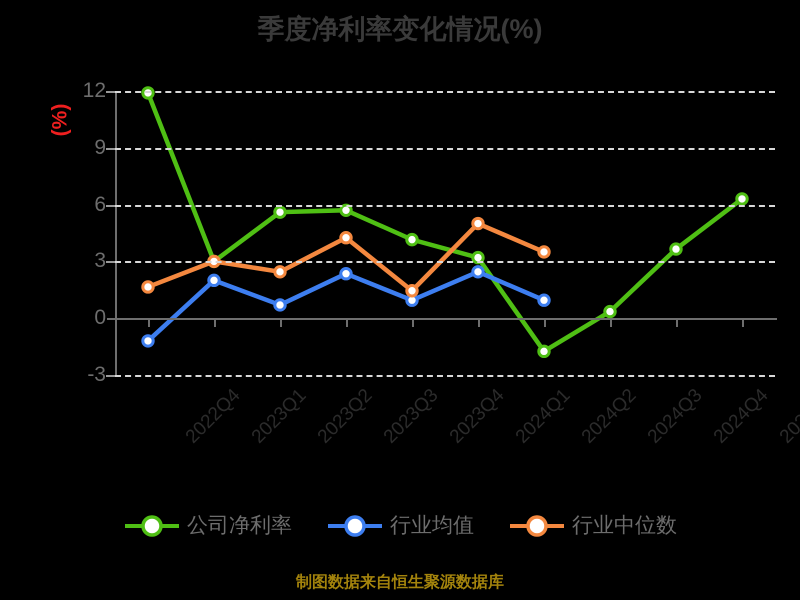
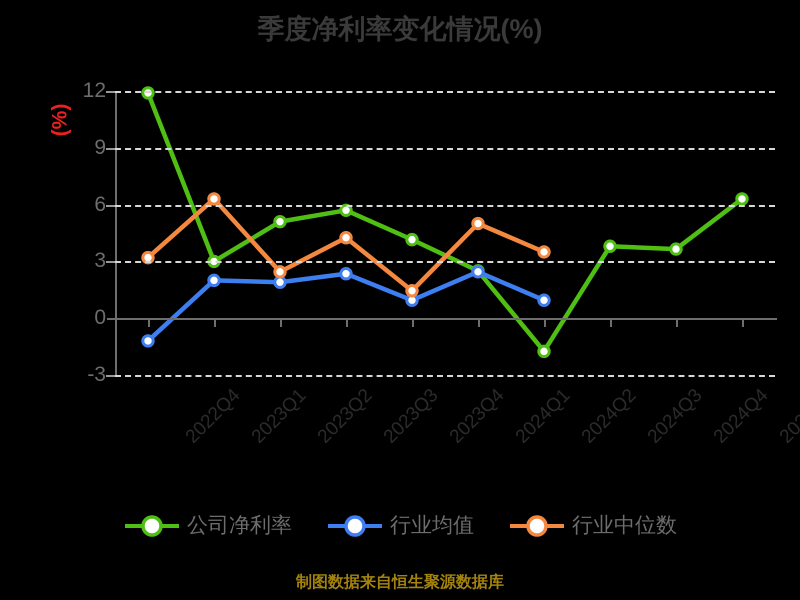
行业中位数/2022Q4: 1.6 -> 3.2
行业中位数/2023Q1: 3.0 -> 6.3
公司净利率/2023Q2: 5.6 -> 5.1
行业均值/2023Q2: 0.7 -> 1.9
公司净利率/2024Q1: 3.2 -> 2.5
公司净利率/2024Q3: 0.3 -> 3.8
